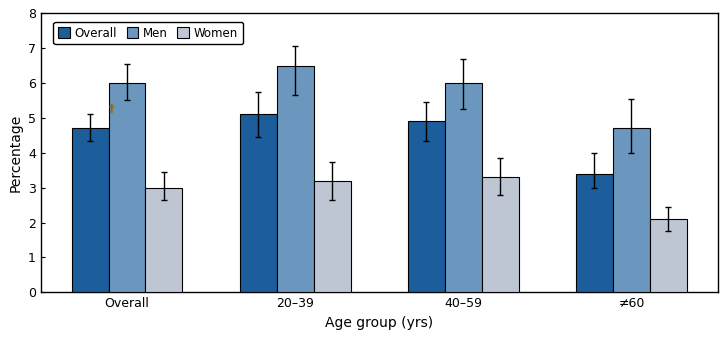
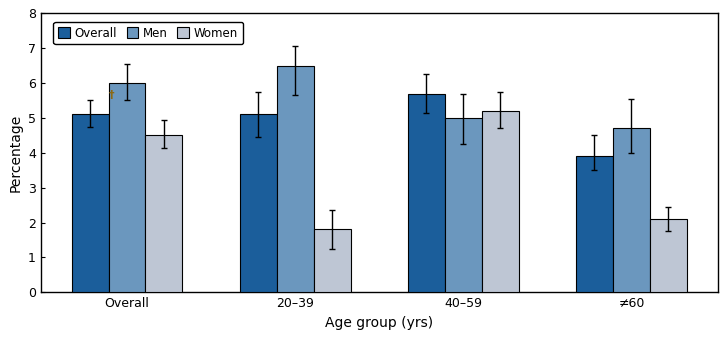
Overall/Overall: 4.7 -> 5.1
Women/Overall: 3.0 -> 4.5
Women/20–39: 3.2 -> 1.8
Overall/40–59: 4.9 -> 5.7
Men/40–59: 6.0 -> 5.0
Women/40–59: 3.3 -> 5.2
Overall/≠60: 3.4 -> 3.9
